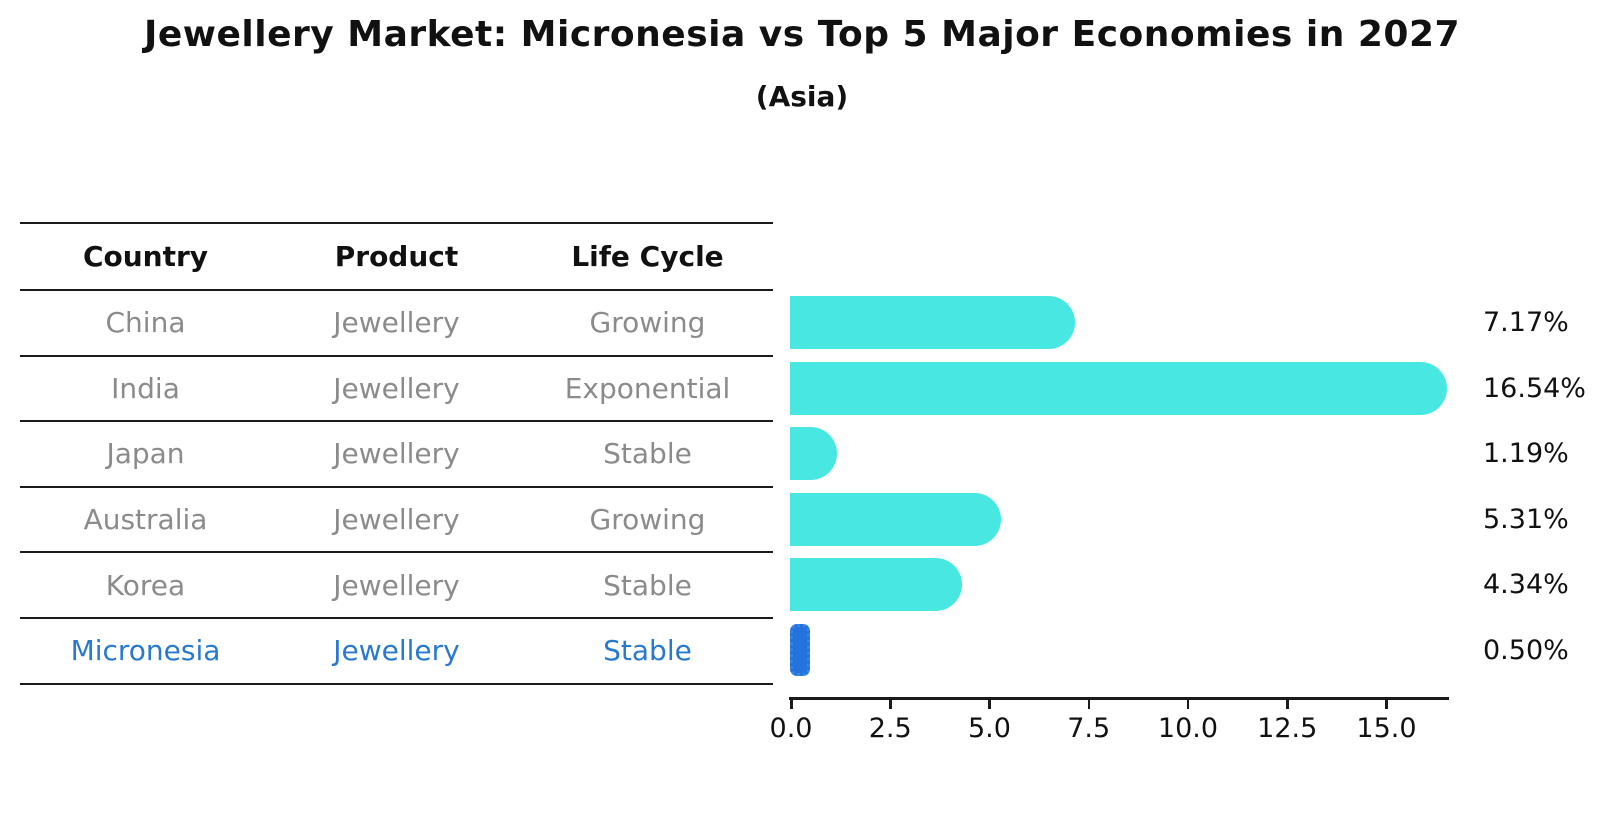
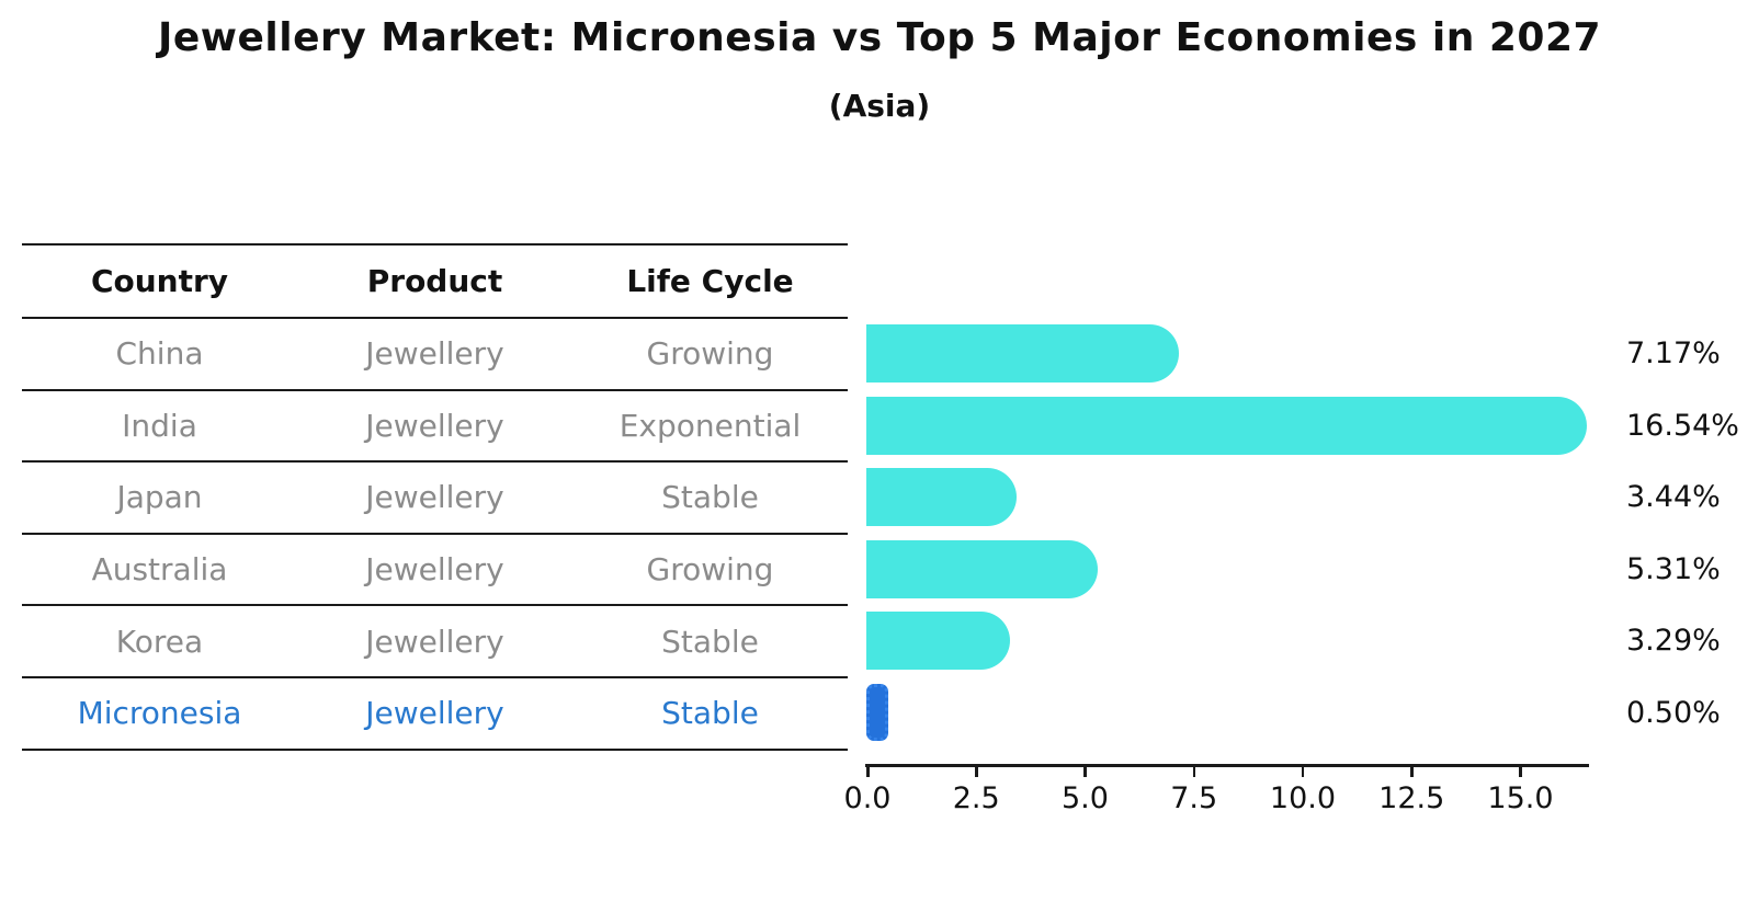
Japan: 1.19% -> 3.44%
Korea: 4.34% -> 3.29%
